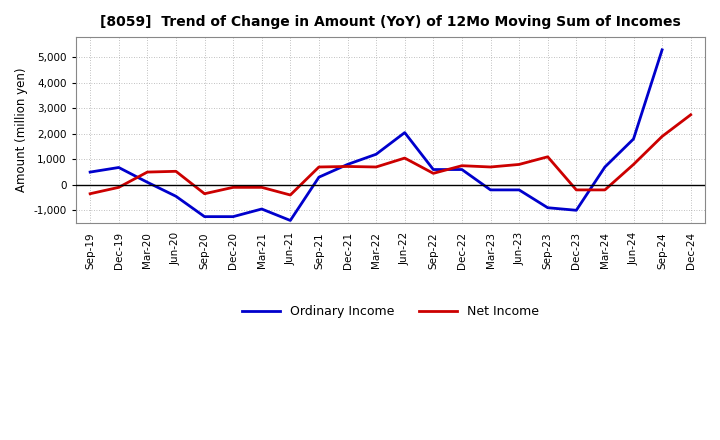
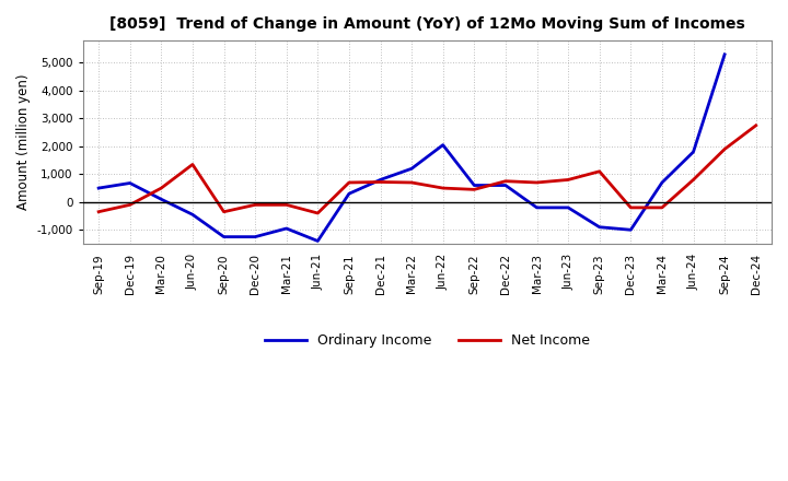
Net Income/Jun-20: 530 -> 1,350
Net Income/Jun-22: 1,050 -> 500
